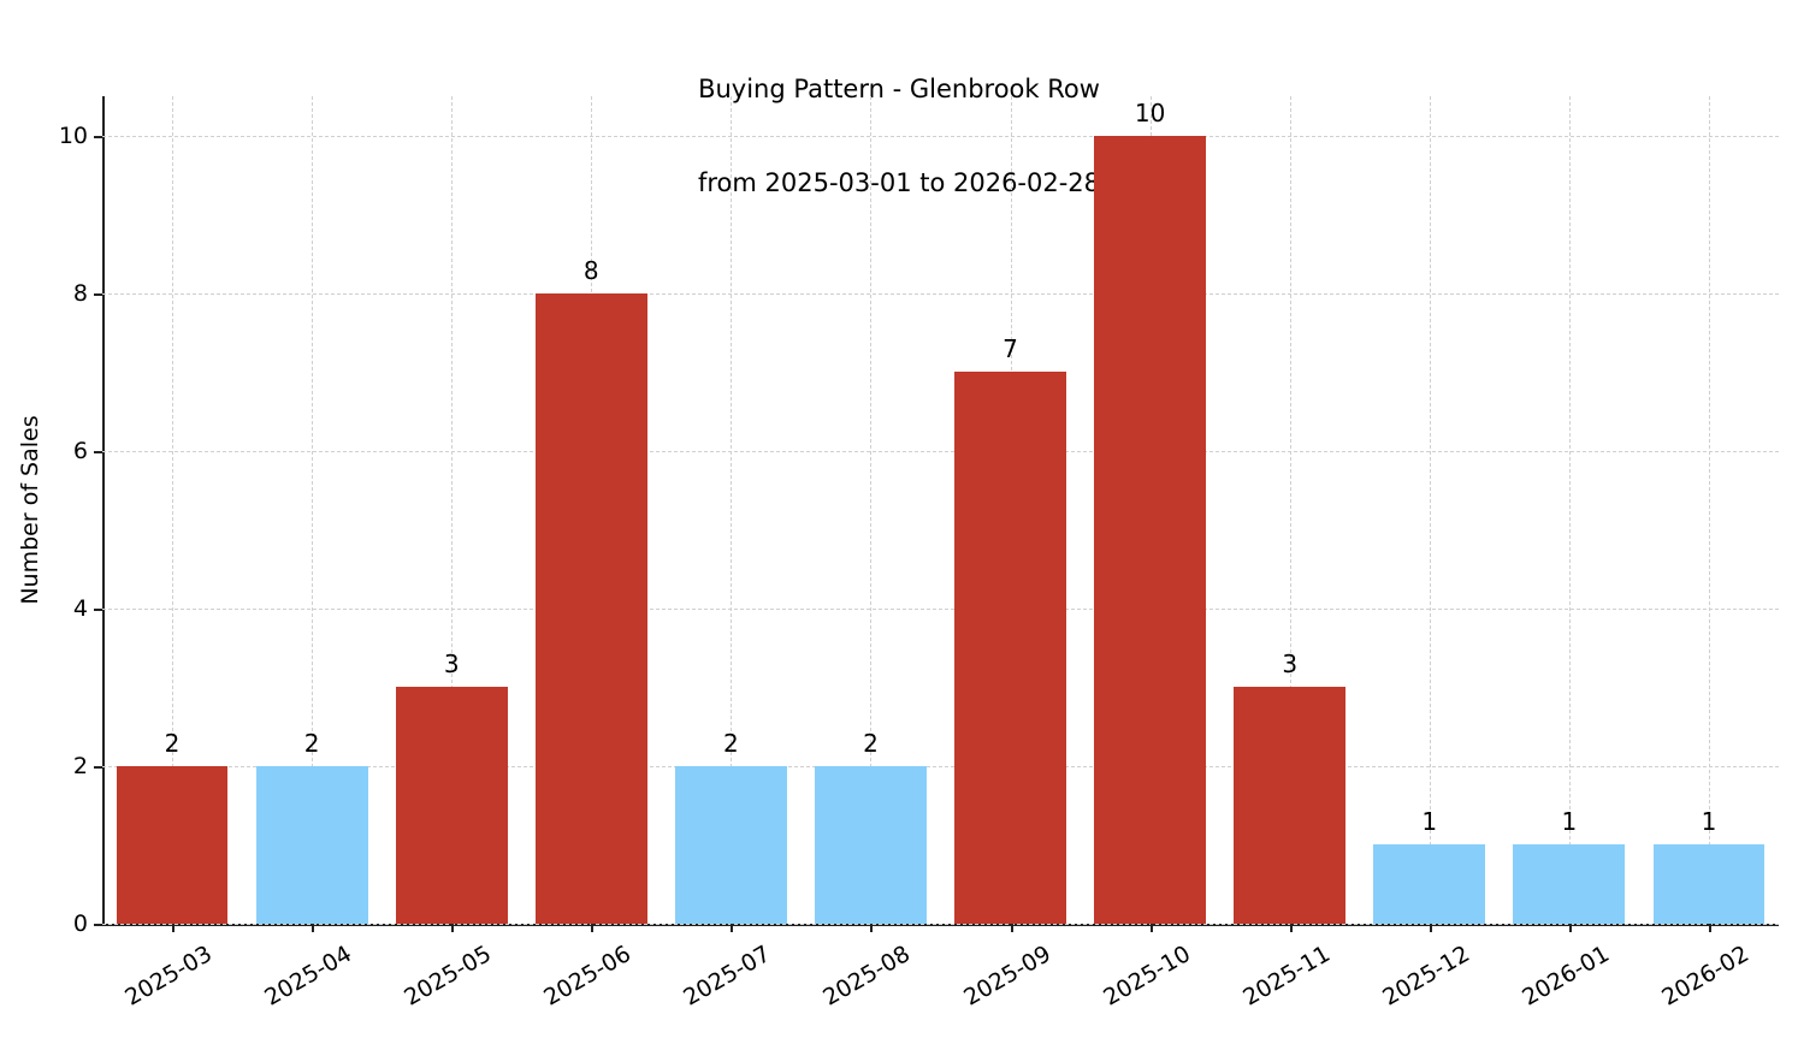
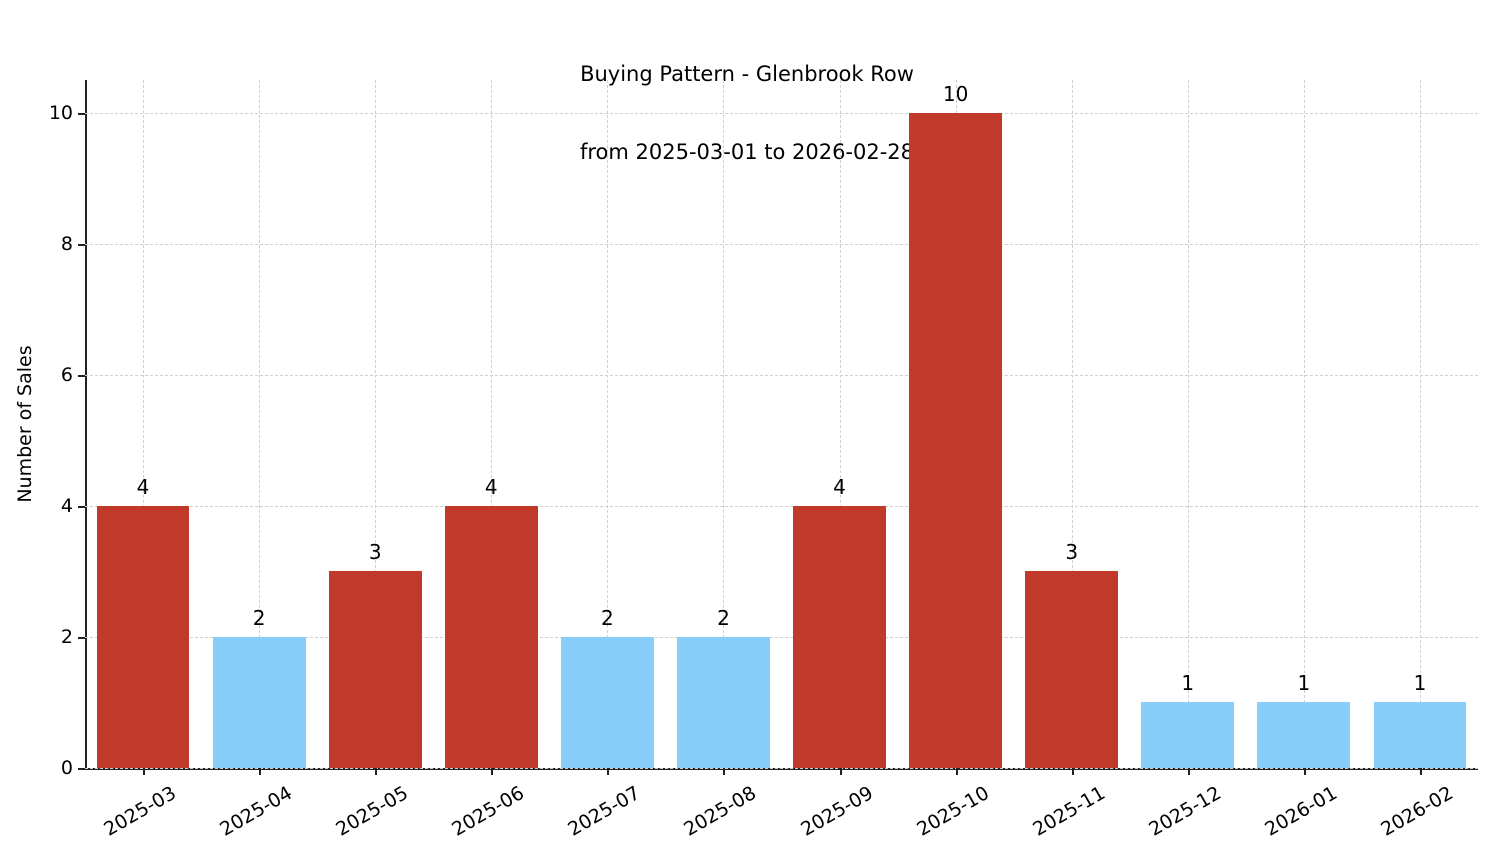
2025-03: 2 -> 4
2025-06: 8 -> 4
2025-09: 7 -> 4
